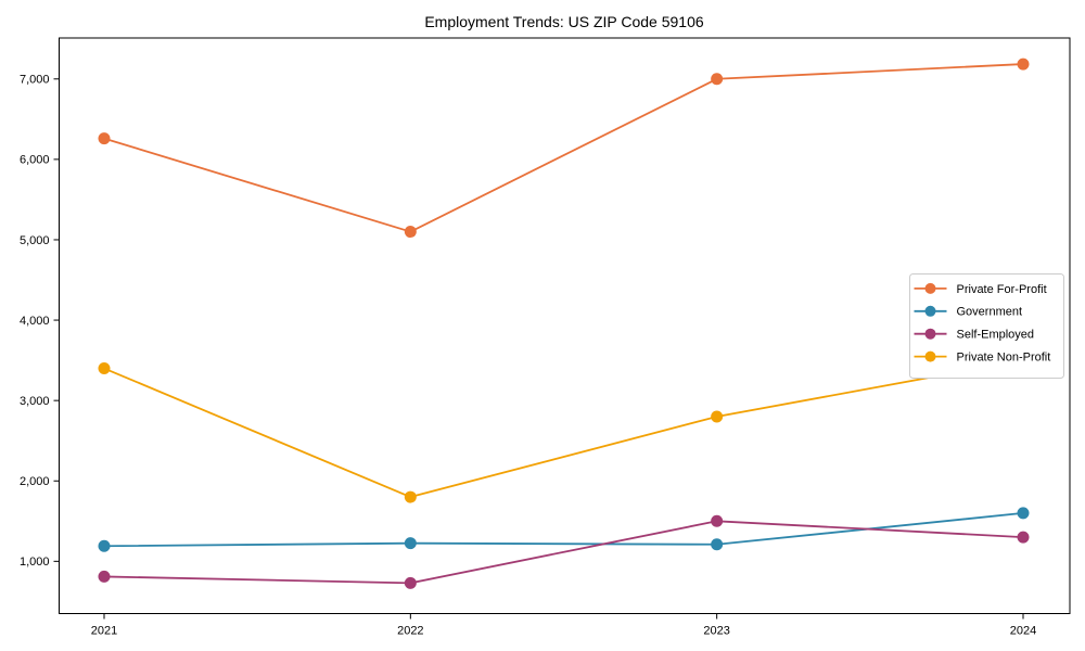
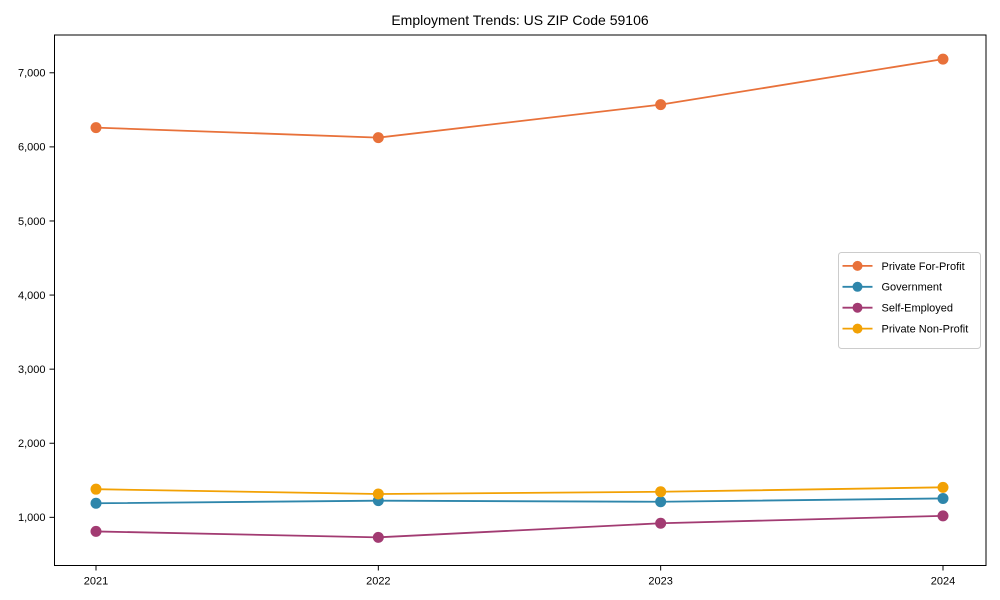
Private Non-Profit/2021: 3400 -> 1400
Private For-Profit/2022: 5100 -> 6100
Private Non-Profit/2022: 1800 -> 1300
Private For-Profit/2023: 7000 -> 6600
Self-Employed/2023: 1500 -> 900
Private Non-Profit/2023: 2800 -> 1300
Government/2024: 1600 -> 1300
Self-Employed/2024: 1300 -> 1000
Private Non-Profit/2024: 3500 -> 1400
